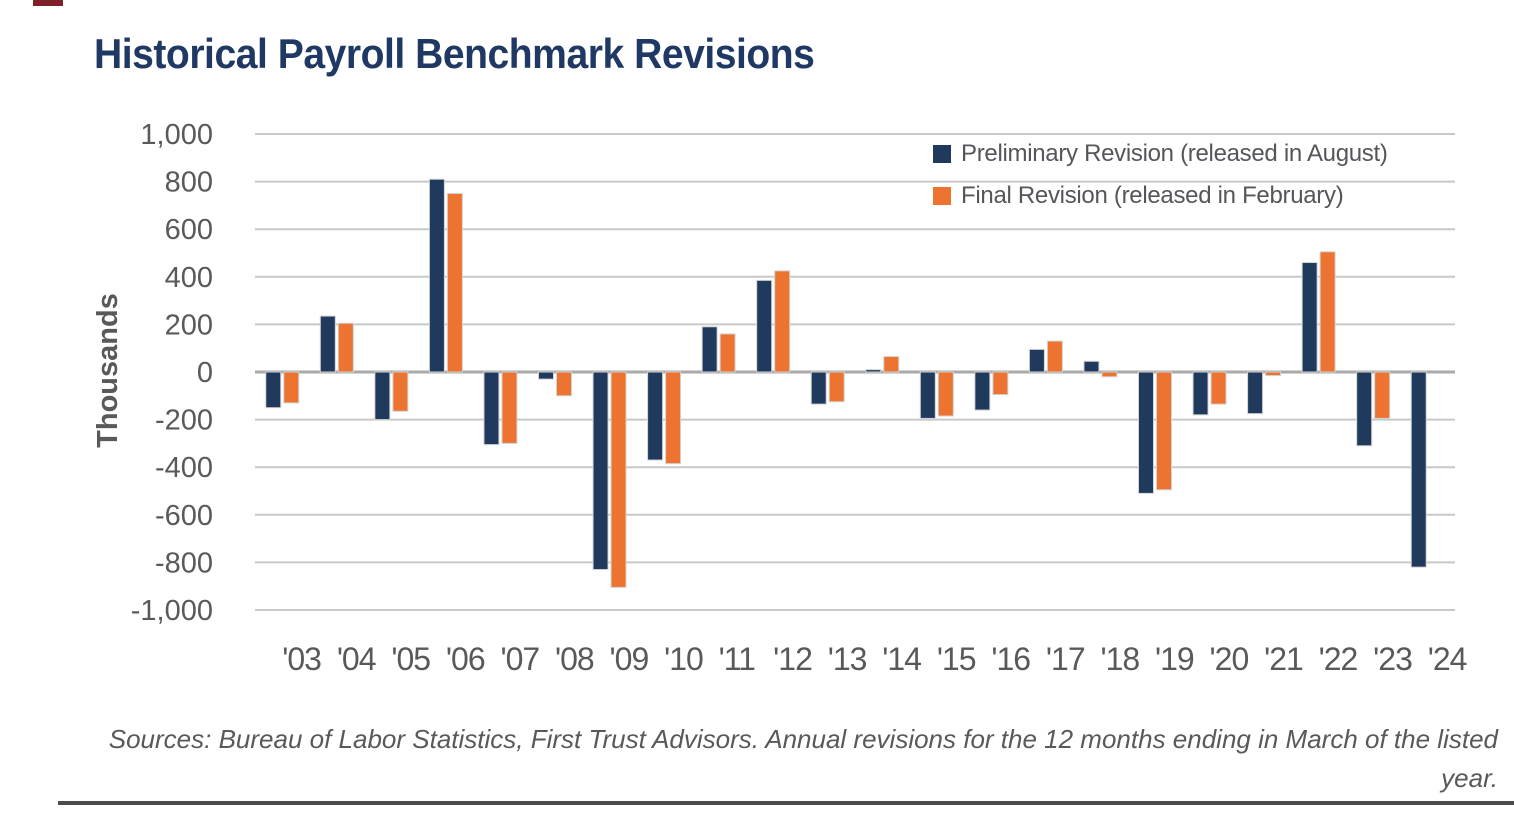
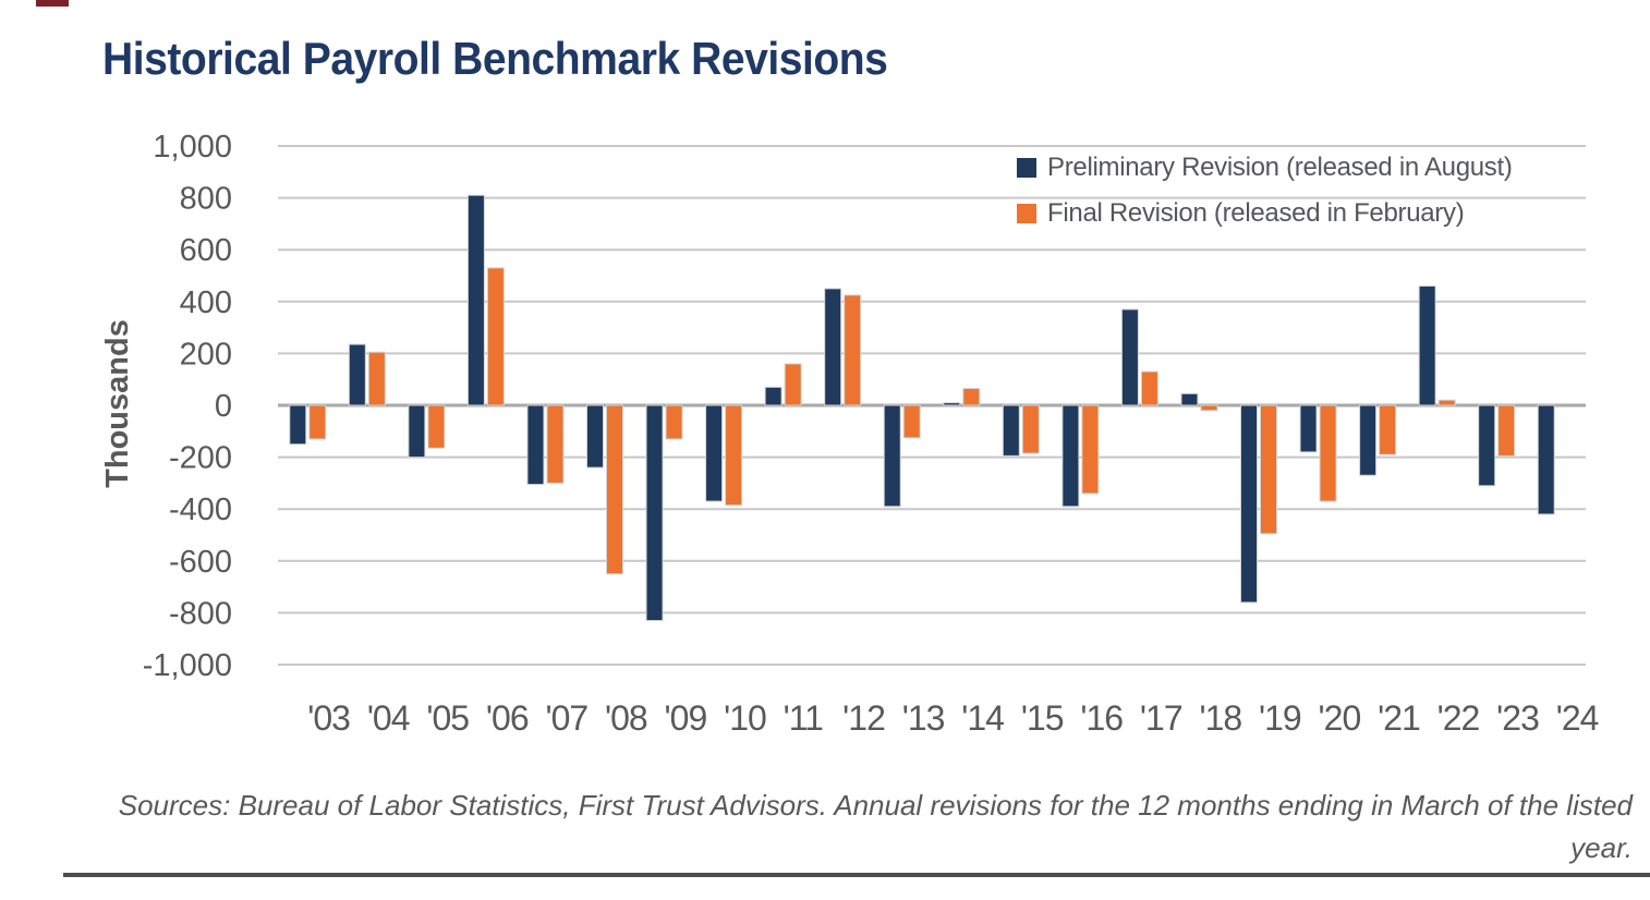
Final Revision (released in February)/'06: 750 -> 530
Preliminary Revision (released in August)/'08: -30 -> -240
Final Revision (released in February)/'08: -100 -> -650
Final Revision (released in February)/'09: -900 -> -130
Preliminary Revision (released in August)/'11: 190 -> 70
Preliminary Revision (released in August)/'12: 380 -> 450
Preliminary Revision (released in August)/'13: -140 -> -390
Preliminary Revision (released in August)/'16: -160 -> -390
Final Revision (released in February)/'16: -100 -> -340
Preliminary Revision (released in August)/'17: 100 -> 370
Preliminary Revision (released in August)/'19: -510 -> -760
Final Revision (released in February)/'20: -140 -> -370
Preliminary Revision (released in August)/'21: -180 -> -270
Final Revision (released in February)/'21: -20 -> -190
Final Revision (released in February)/'22: 500 -> 20
Preliminary Revision (released in August)/'24: -820 -> -420
